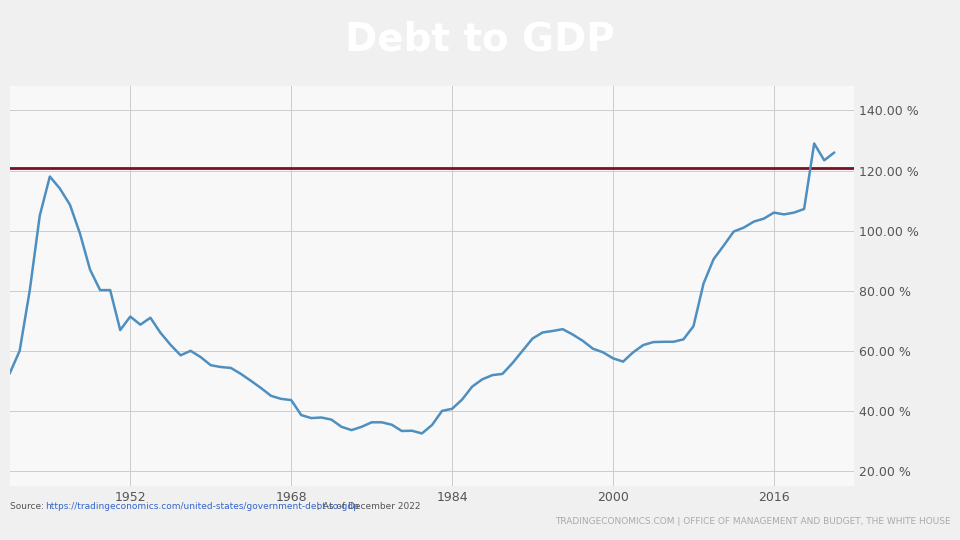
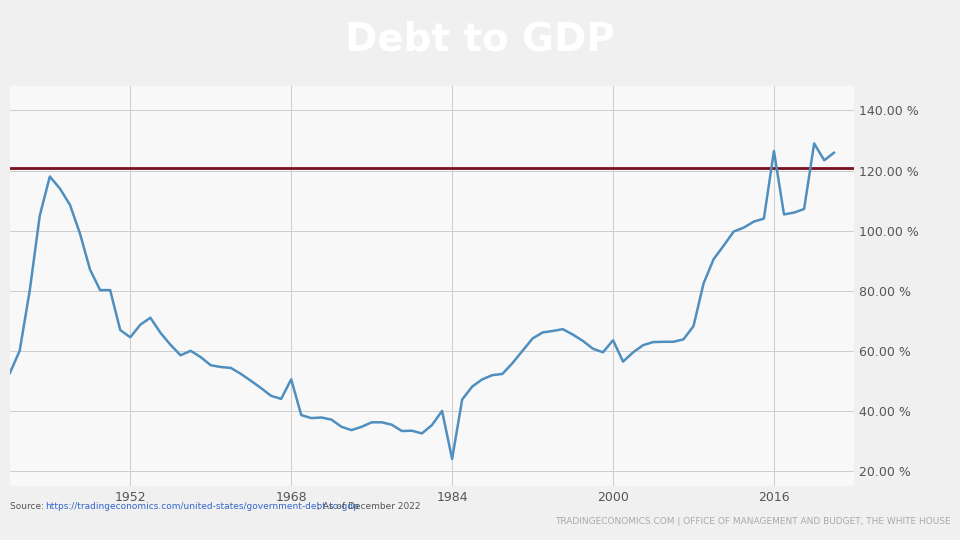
1952: 71.4 % -> 64.5 %
1968: 43.6 % -> 50.5 %
1984: 40.7 % -> 24.0 %
2000: 57.5 % -> 63.5 %
2016: 106.0 % -> 126.5 %
